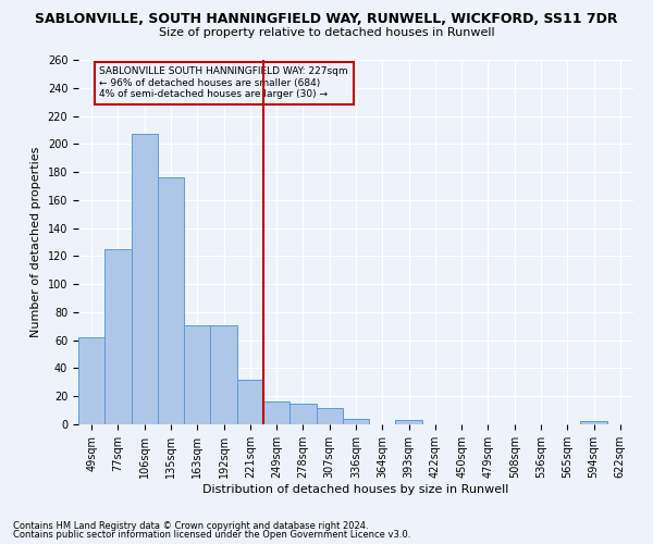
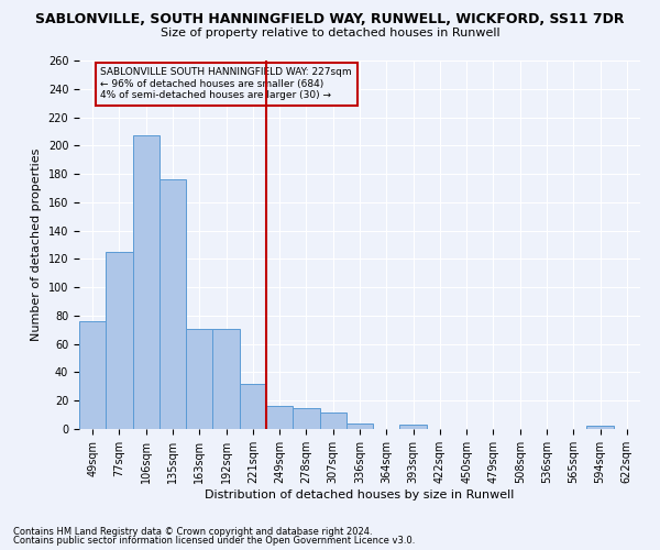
49sqm: 62 -> 76
